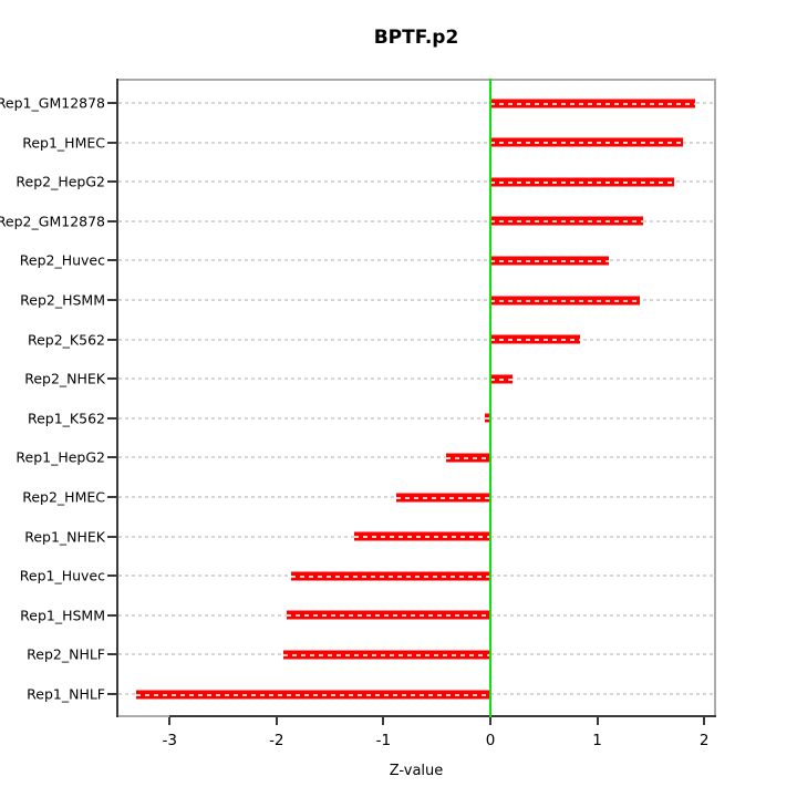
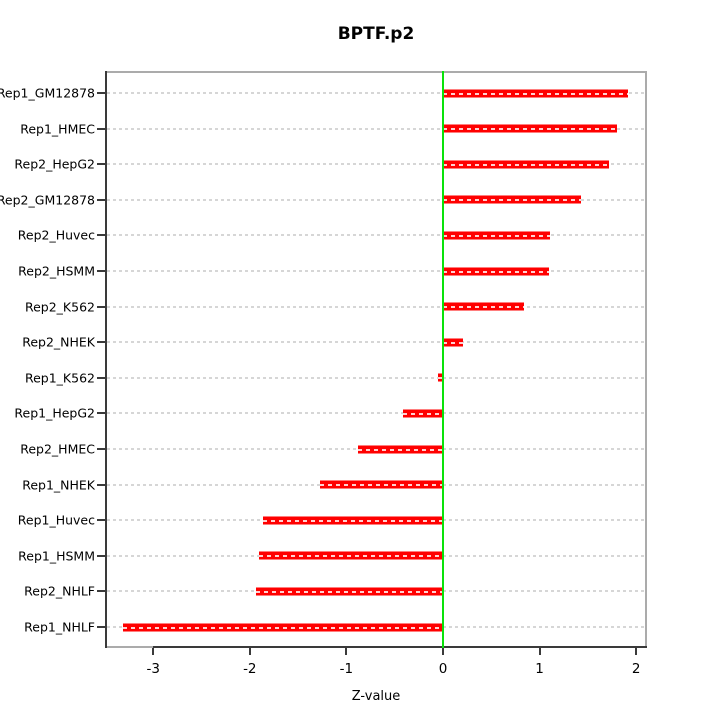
Rep2_HSMM: 1.4 -> 1.1
